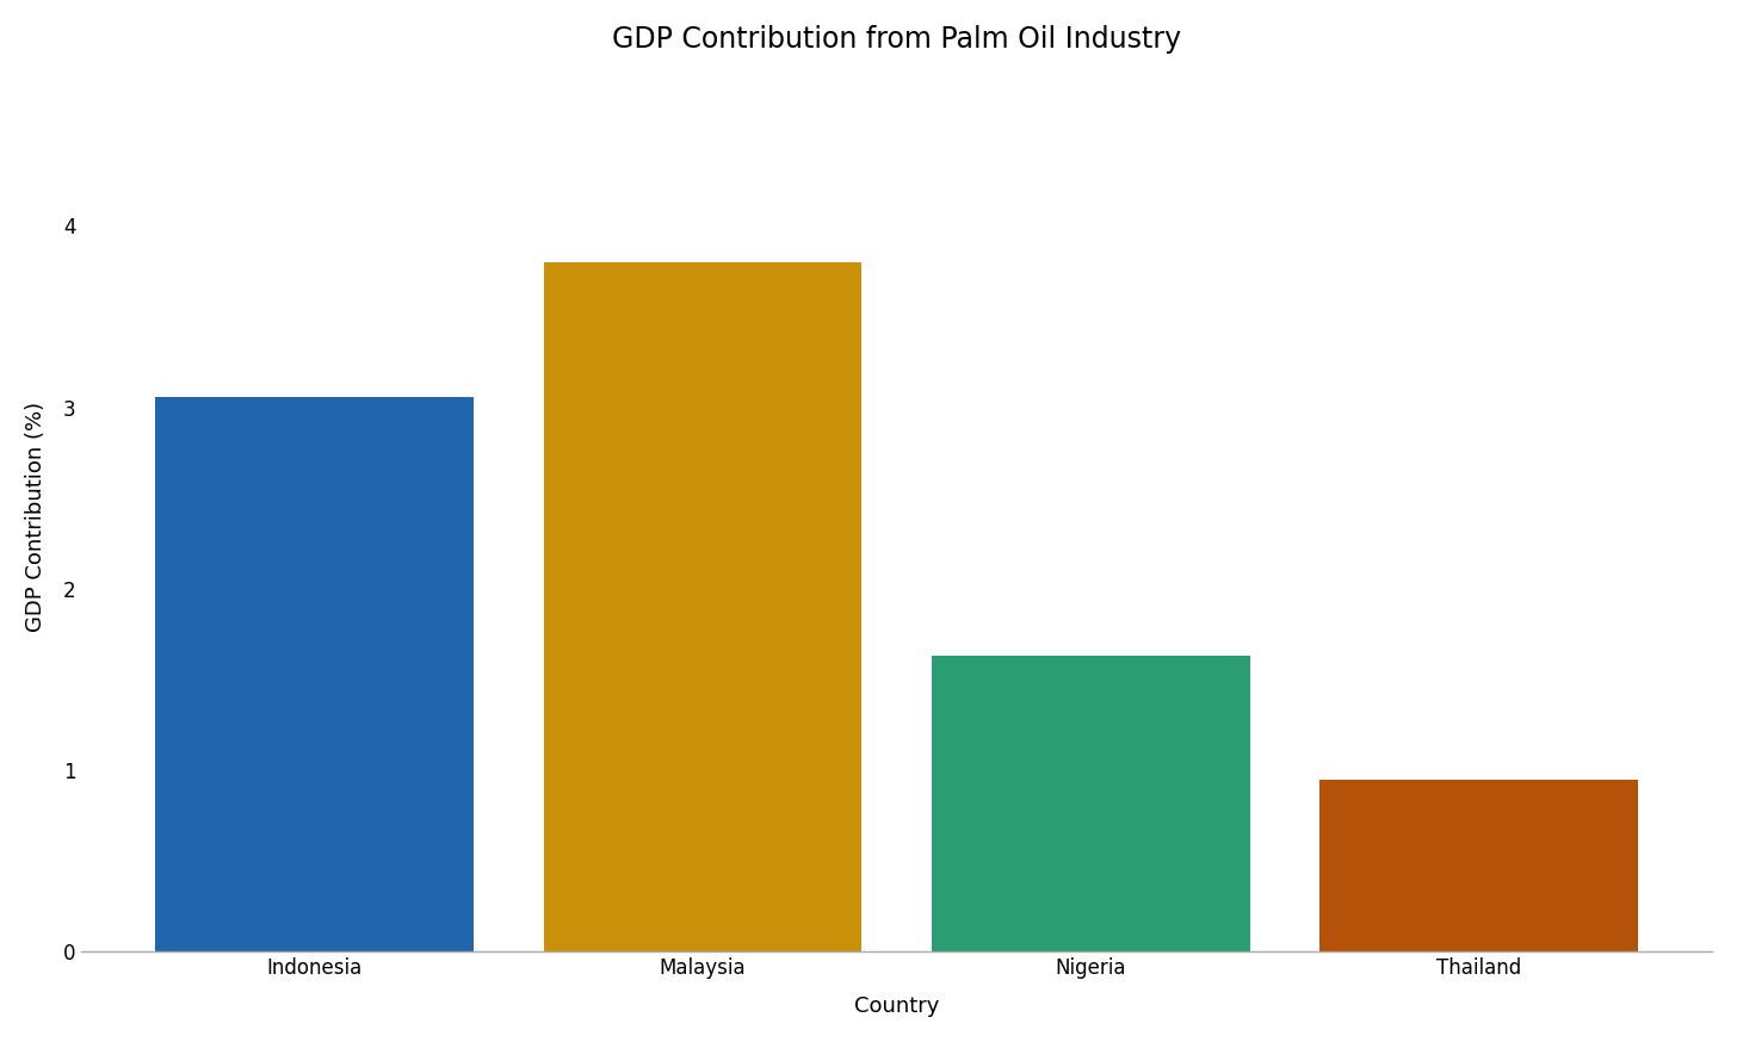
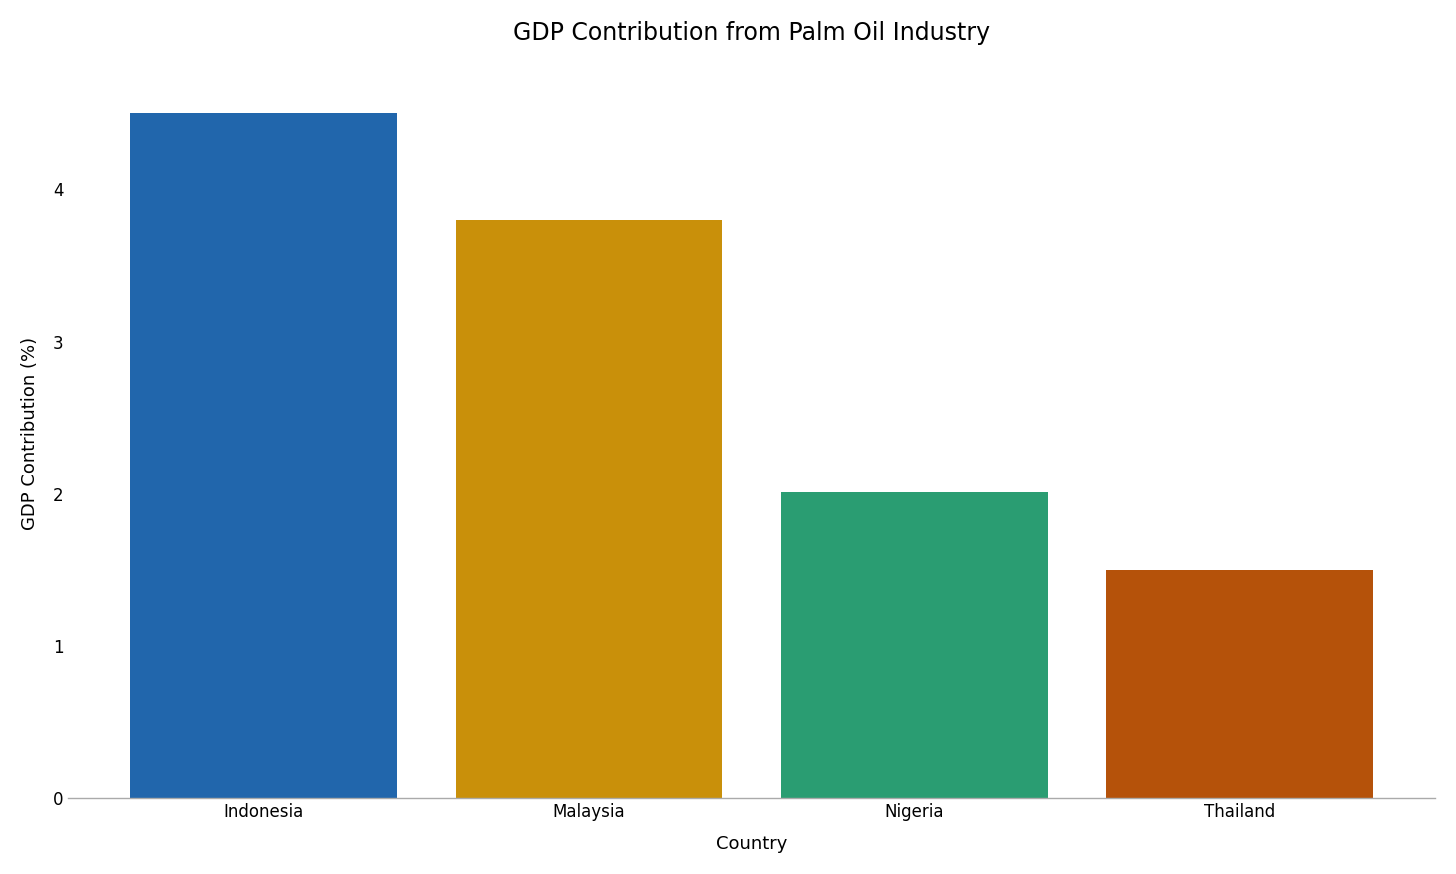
Indonesia: 3.06 -> 4.50
Nigeria: 1.63 -> 2.01
Thailand: 0.95 -> 1.50
